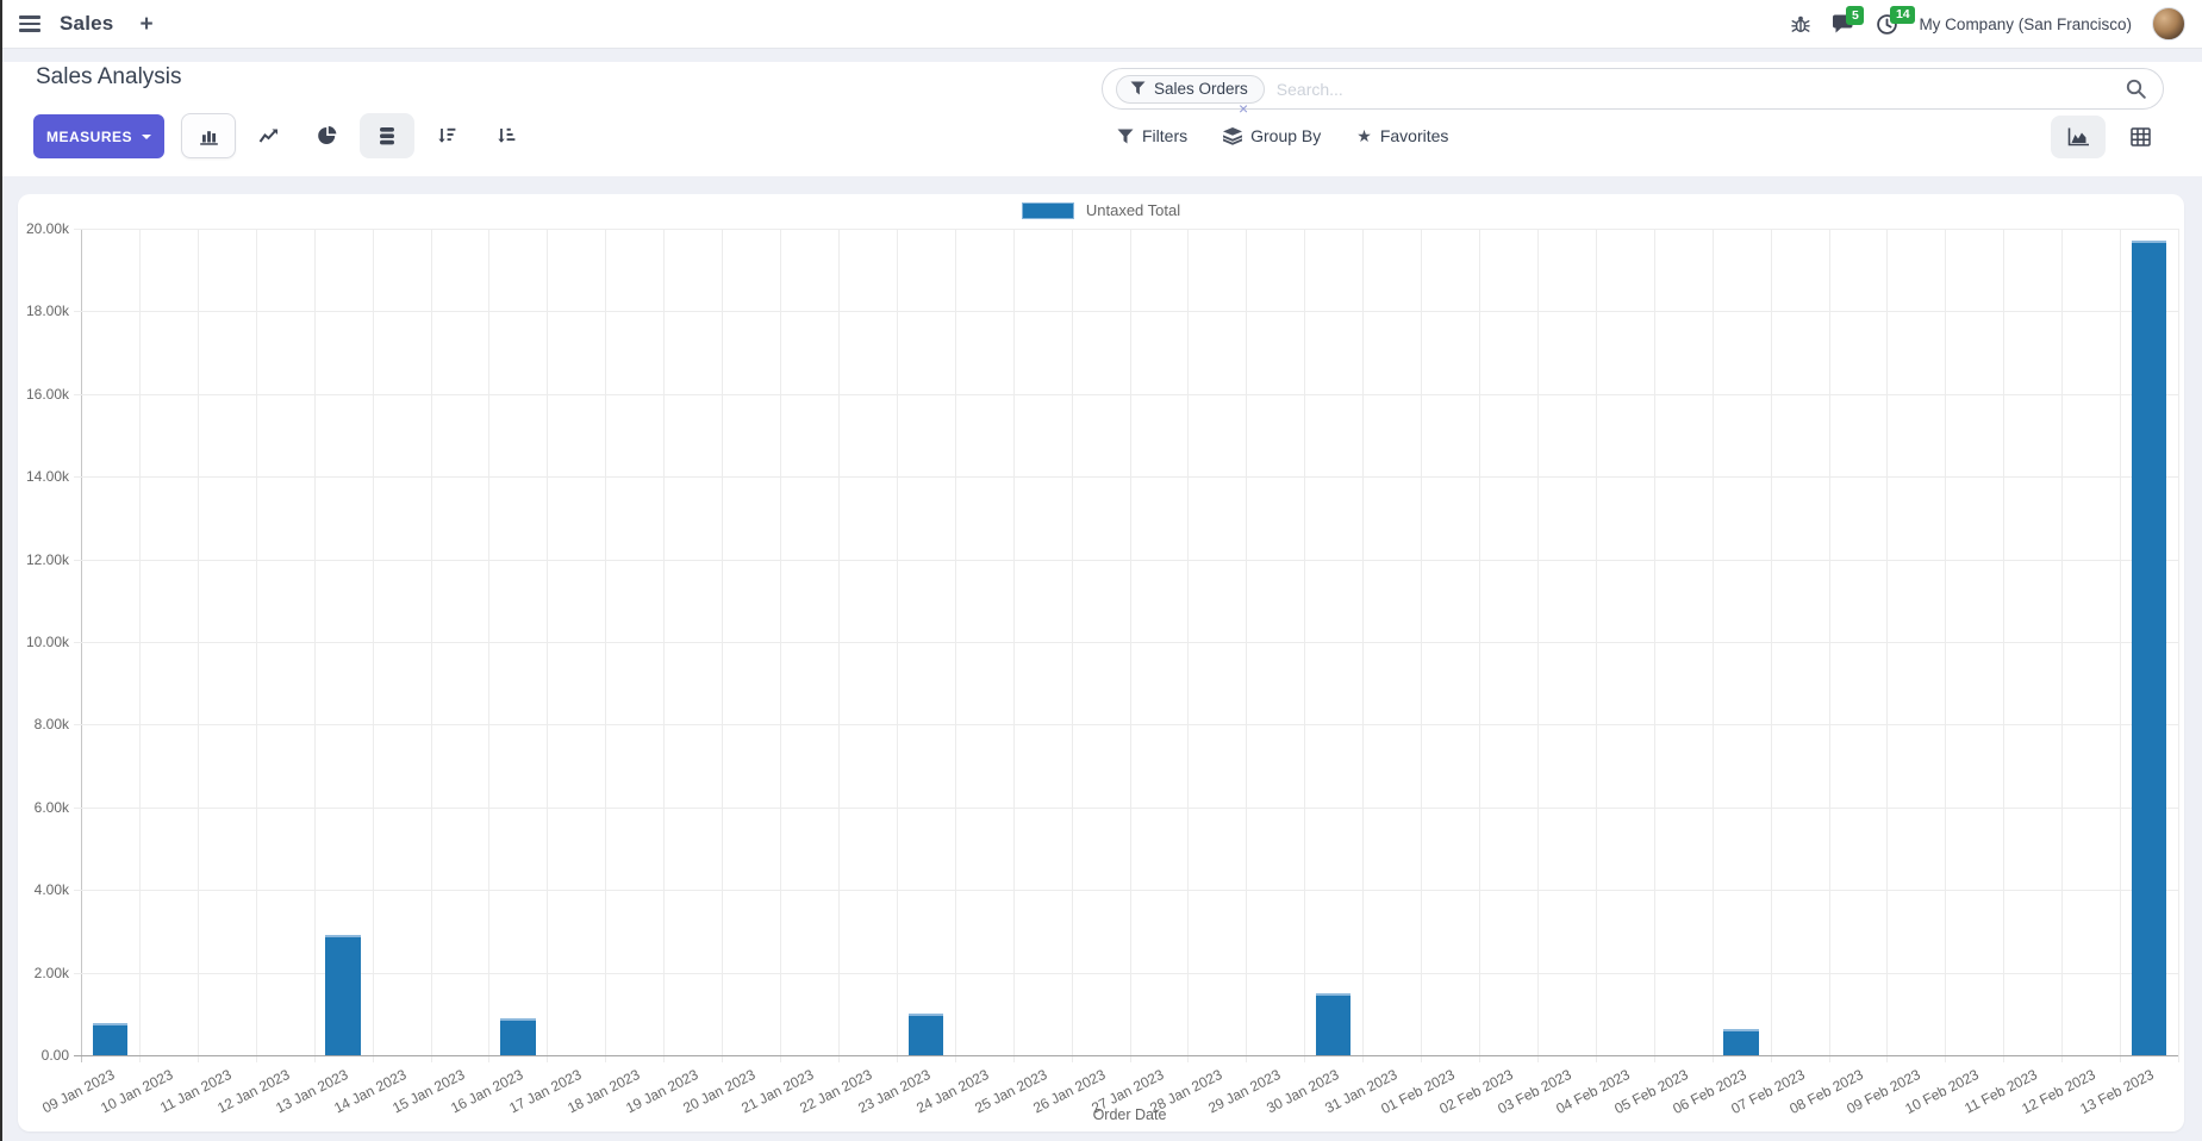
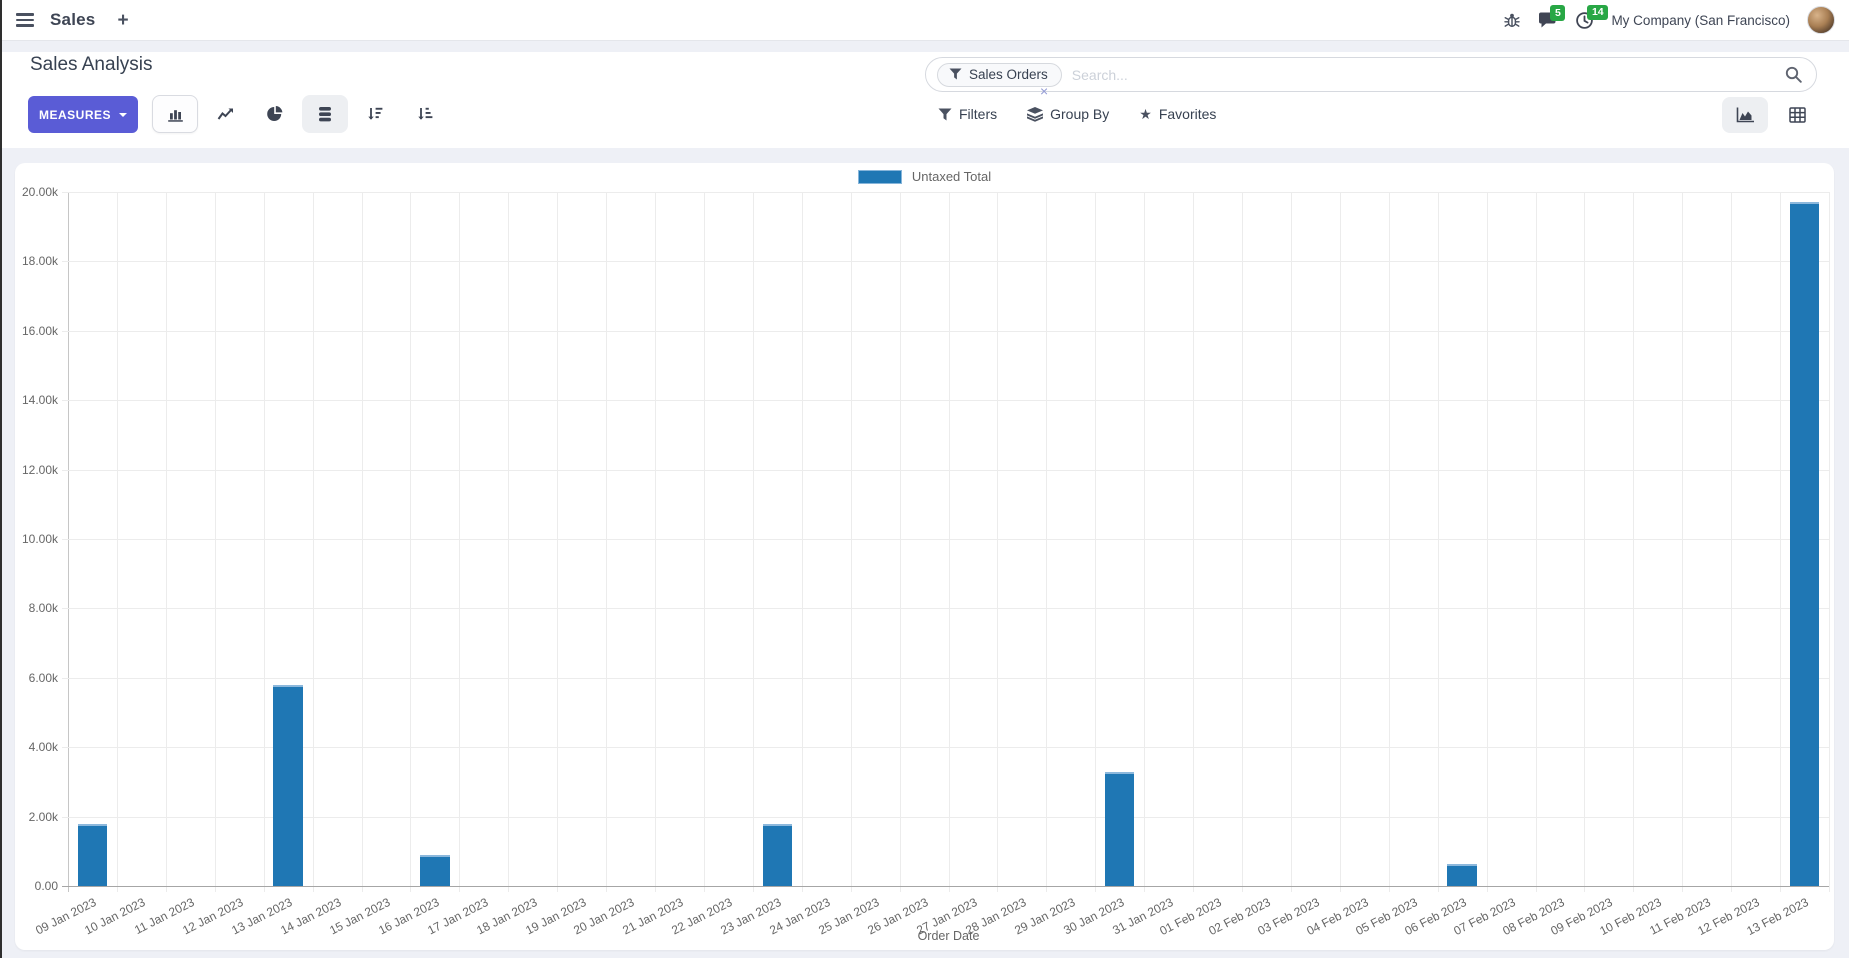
09 Jan 2023: 0.8k -> 1.8k
13 Jan 2023: 2.9k -> 5.8k
23 Jan 2023: 1.0k -> 1.8k
30 Jan 2023: 1.5k -> 3.3k
